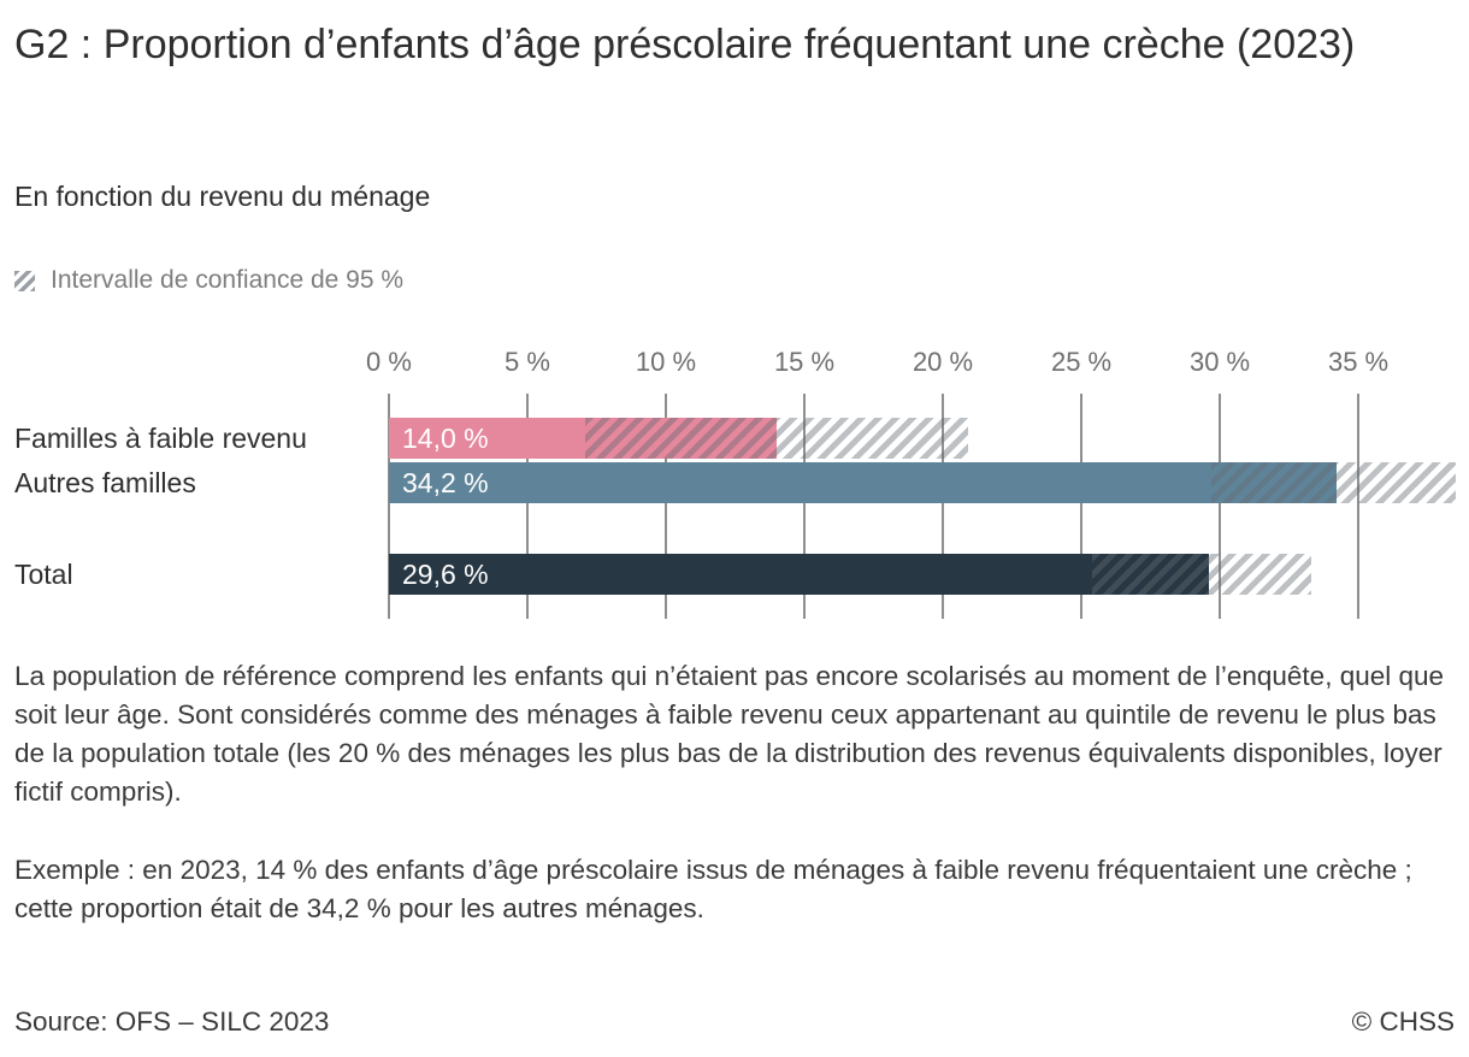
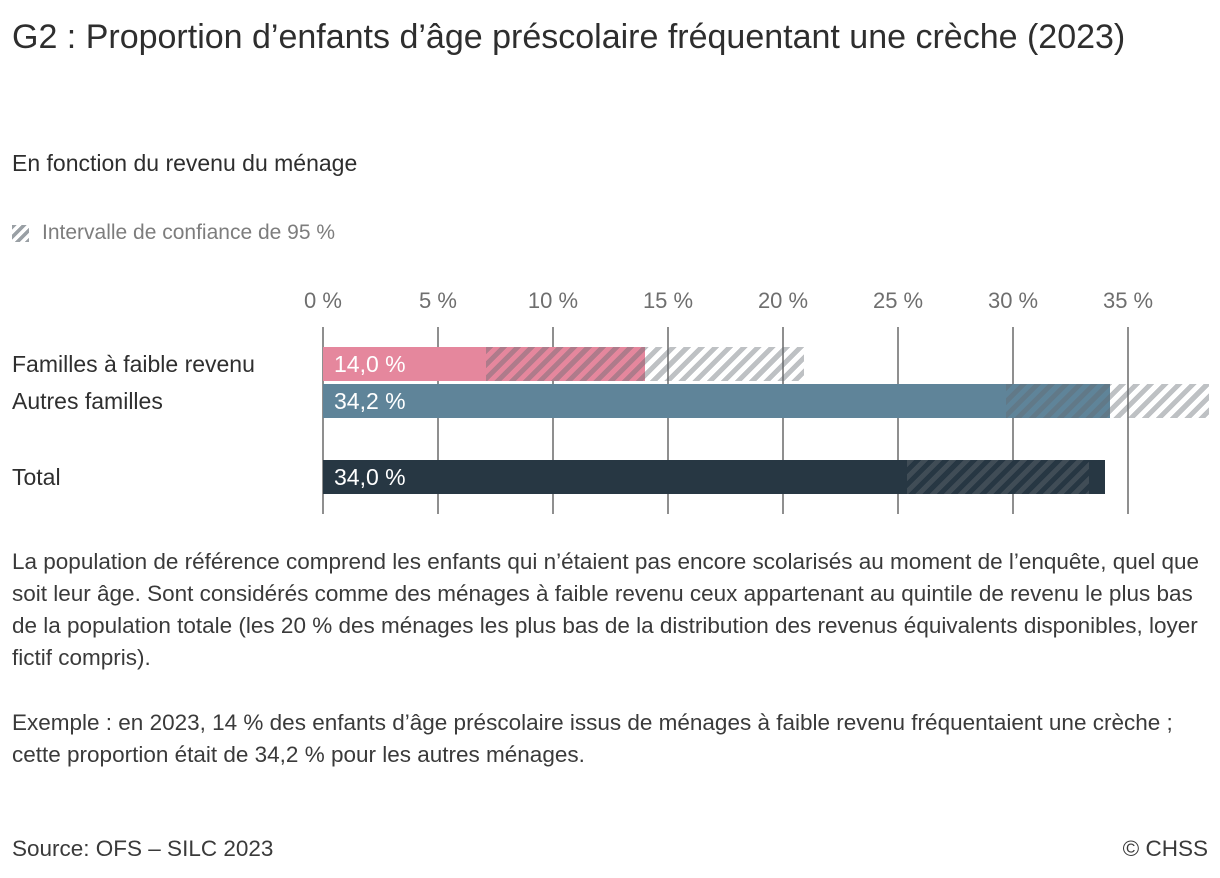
Total: 29,6 -> 34,0
